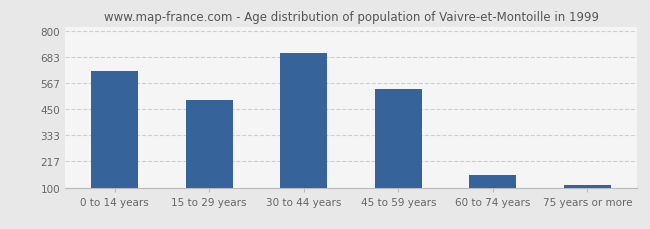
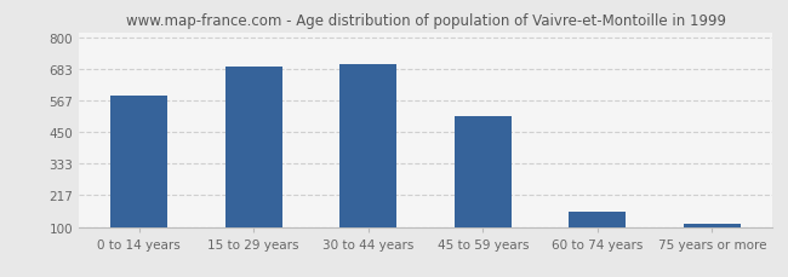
0 to 14 years: 622 -> 585
15 to 29 years: 492 -> 695
45 to 59 years: 540 -> 510
